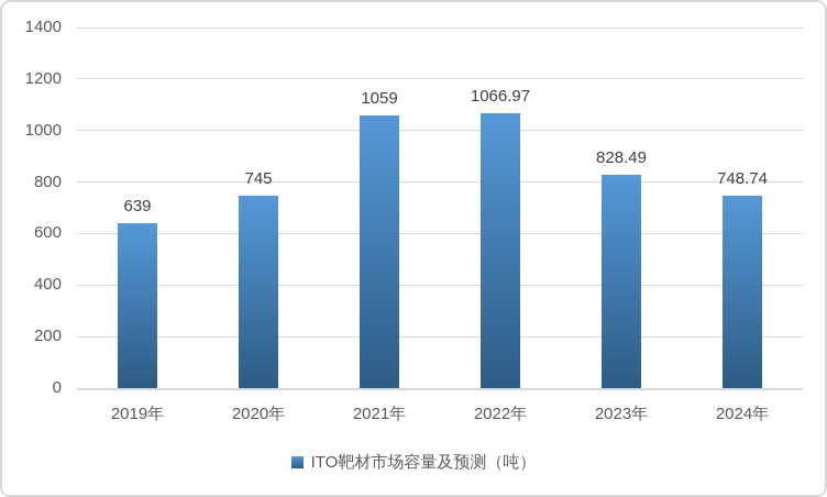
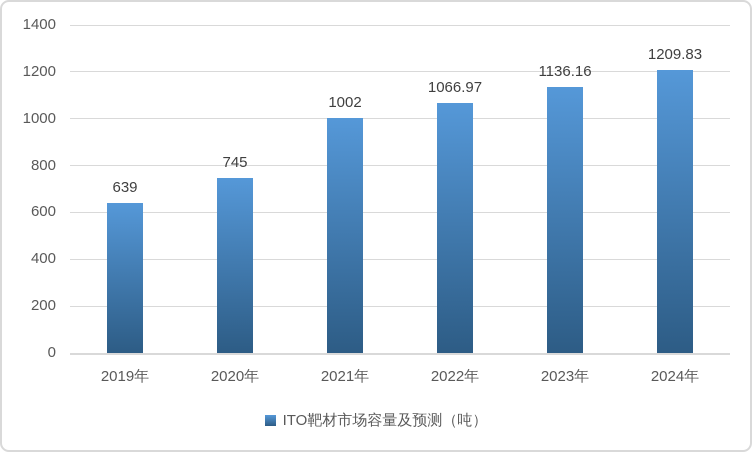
2021年: 1059 -> 1002
2023年: 828.49 -> 1136.16
2024年: 748.74 -> 1209.83
